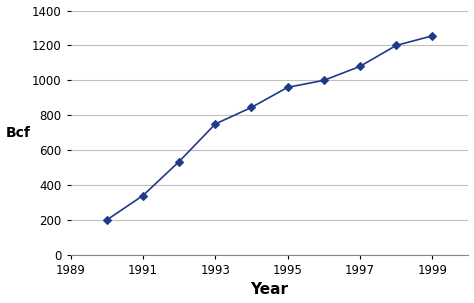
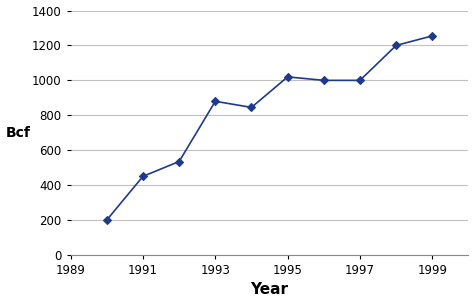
1991: 340 -> 450
1993: 750 -> 880
1995: 960 -> 1020
1997: 1080 -> 1000
